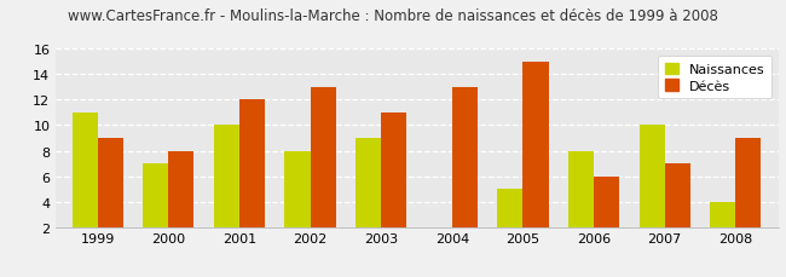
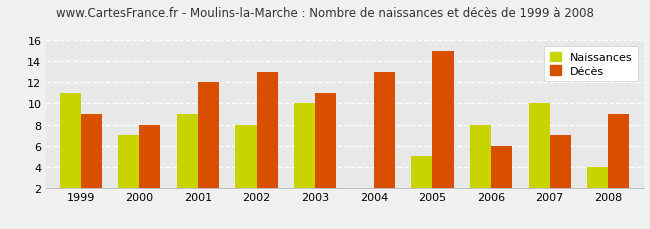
Naissances/2001: 10 -> 9
Naissances/2003: 9 -> 10
